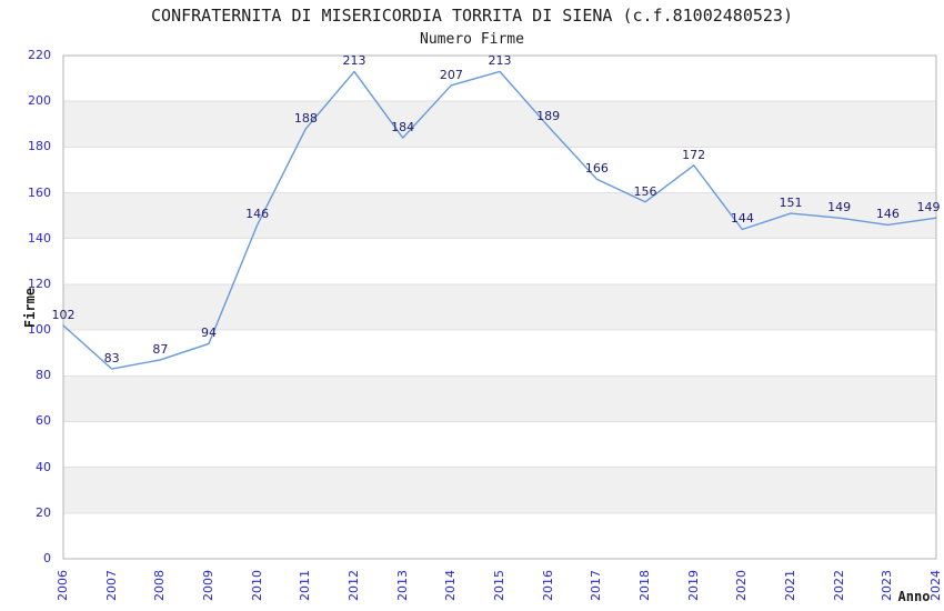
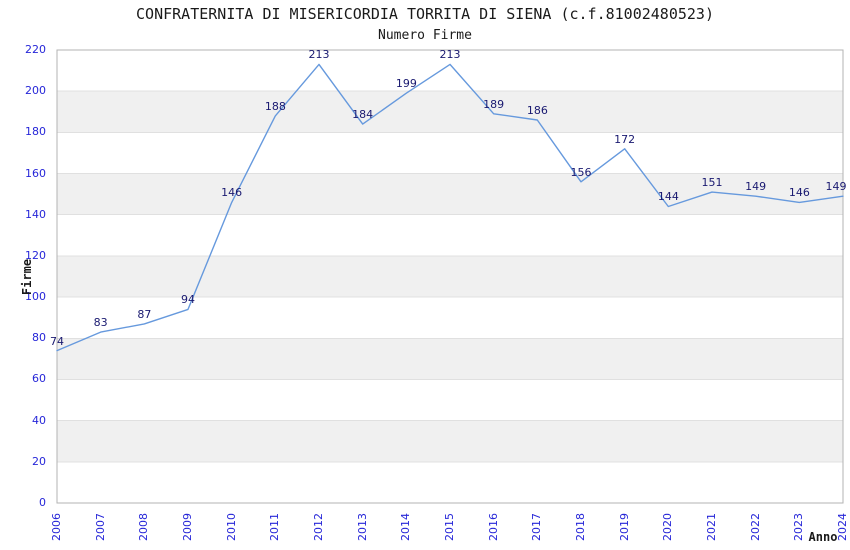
2006: 102 -> 74
2014: 207 -> 199
2017: 166 -> 186
